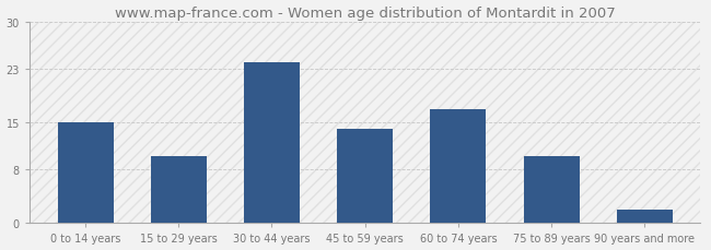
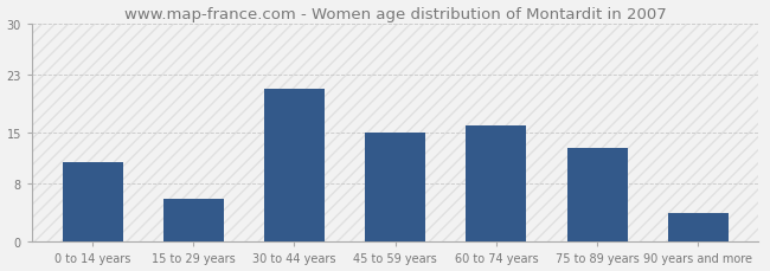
0 to 14 years: 15 -> 11
15 to 29 years: 10 -> 6
30 to 44 years: 24 -> 21
45 to 59 years: 14 -> 15
60 to 74 years: 17 -> 16
75 to 89 years: 10 -> 13
90 years and more: 2 -> 4
